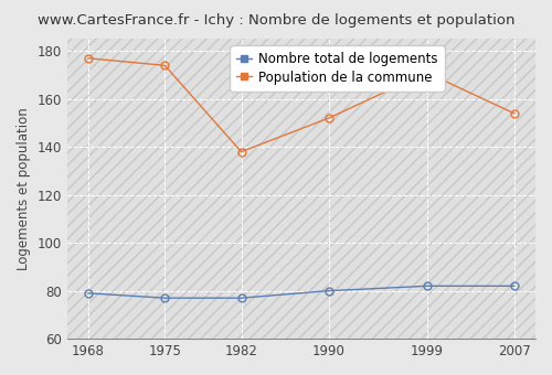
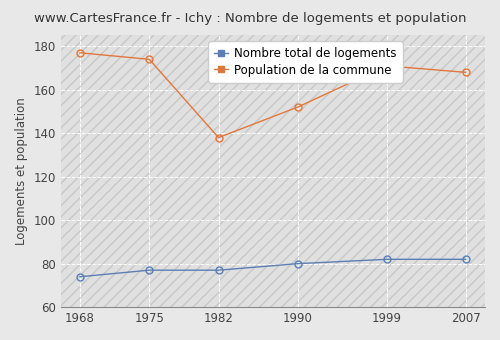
Nombre total de logements/1968: 79 -> 74
Population de la commune/2007: 154 -> 168
